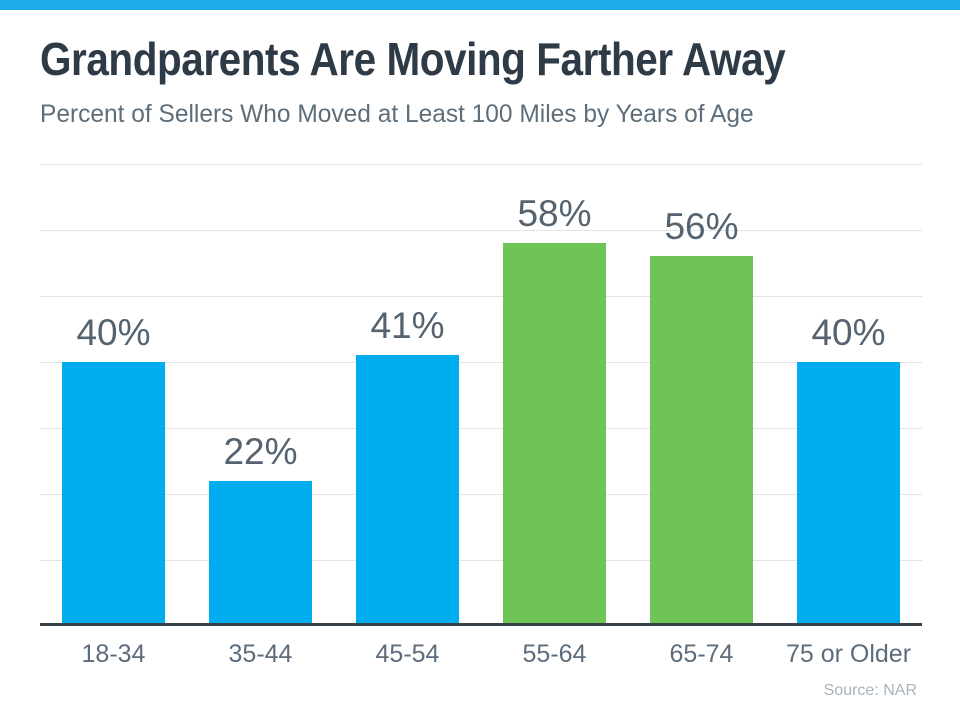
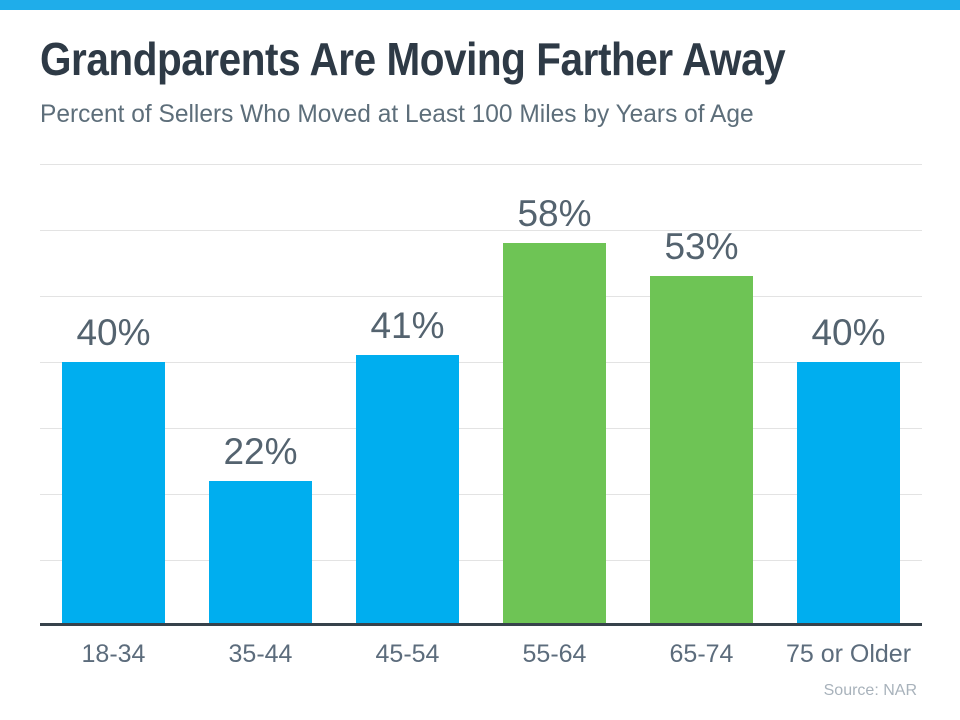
65-74: 56% -> 53%
